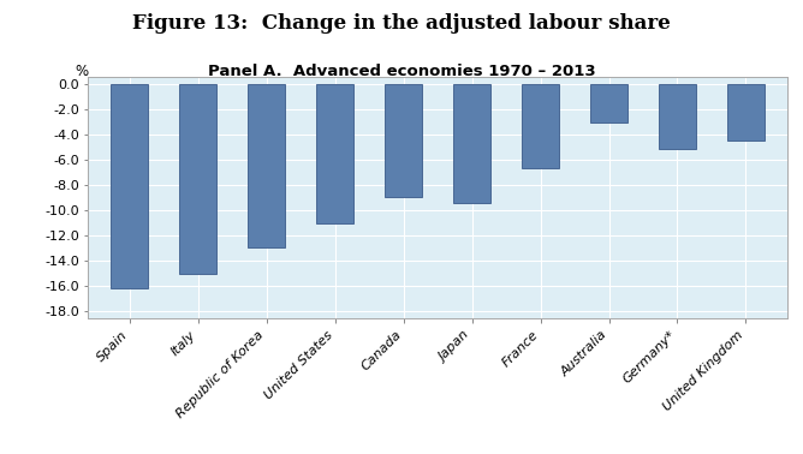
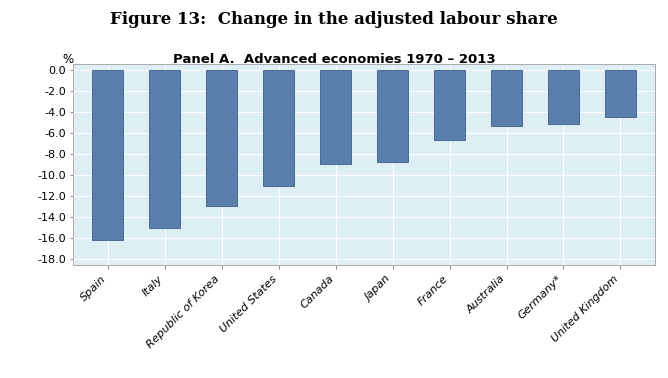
Japan: -9.4 -> -8.8
Australia: -3.1 -> -5.4
